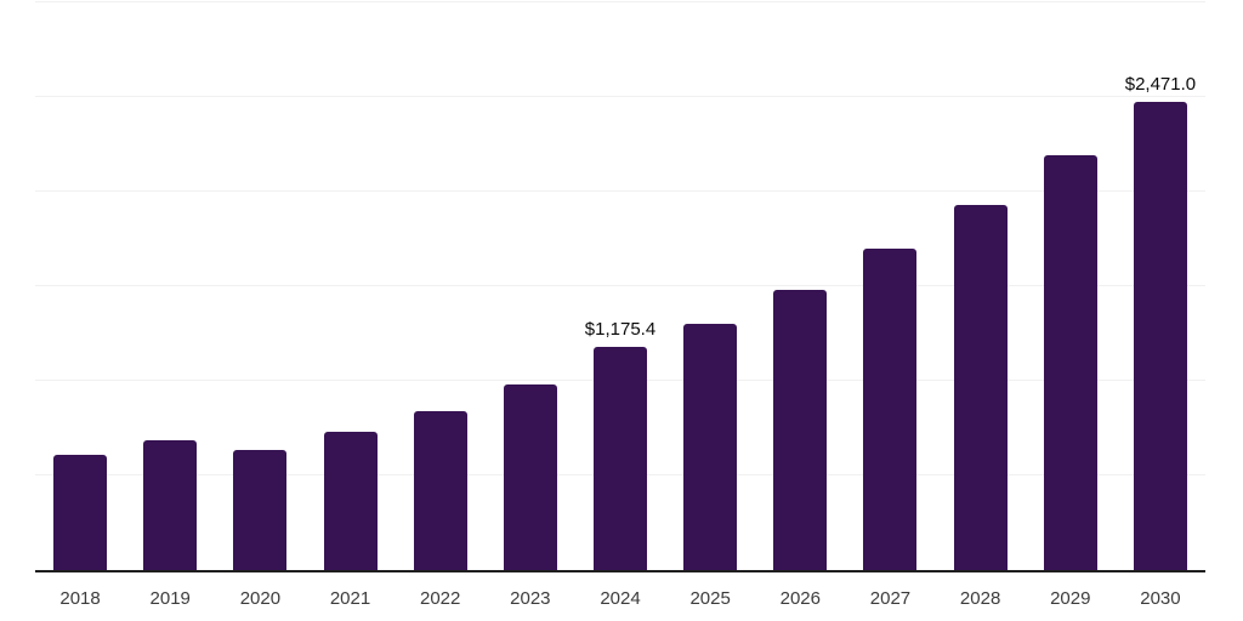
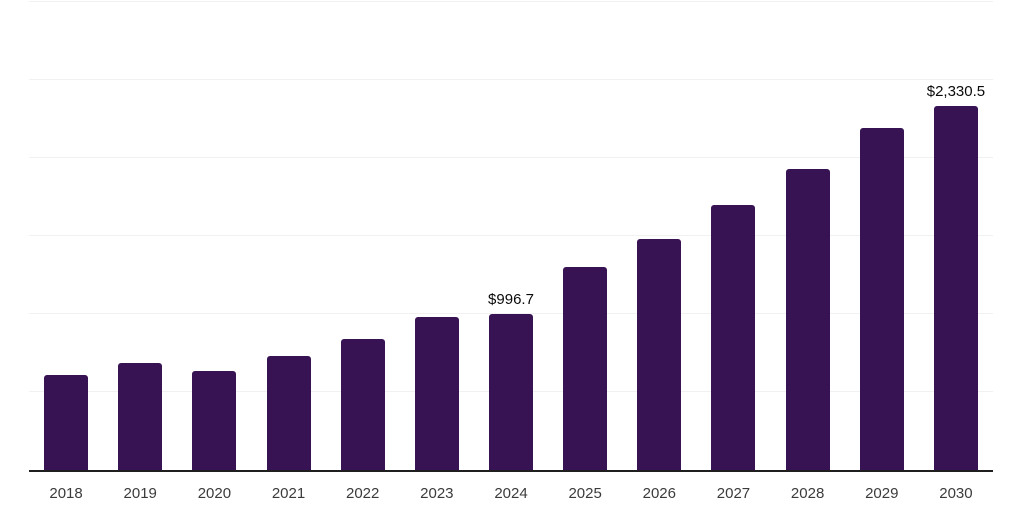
2024: $1,175.4 -> $996.7
2030: $2,471.0 -> $2,330.5
